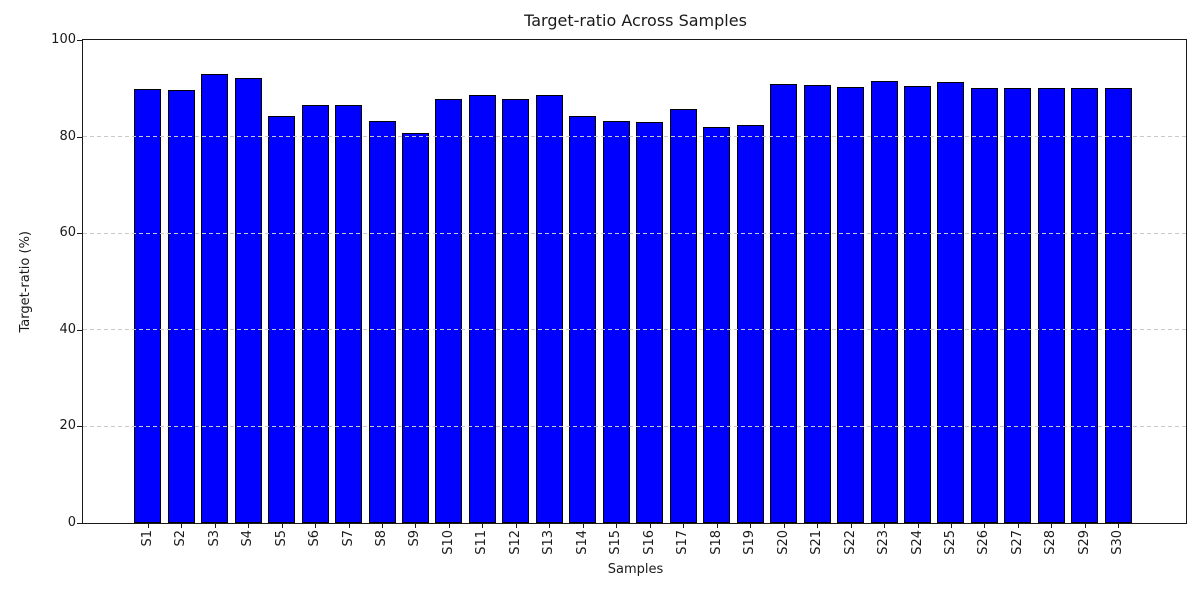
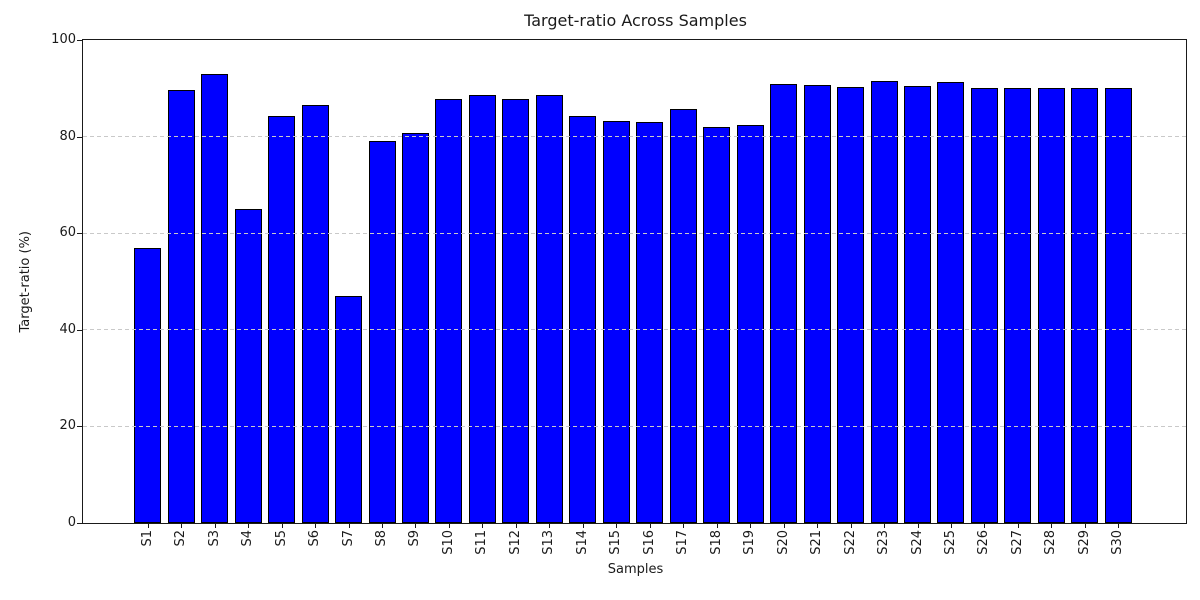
S1: 90 -> 57
S4: 92 -> 65
S7: 86 -> 47
S8: 83 -> 79
